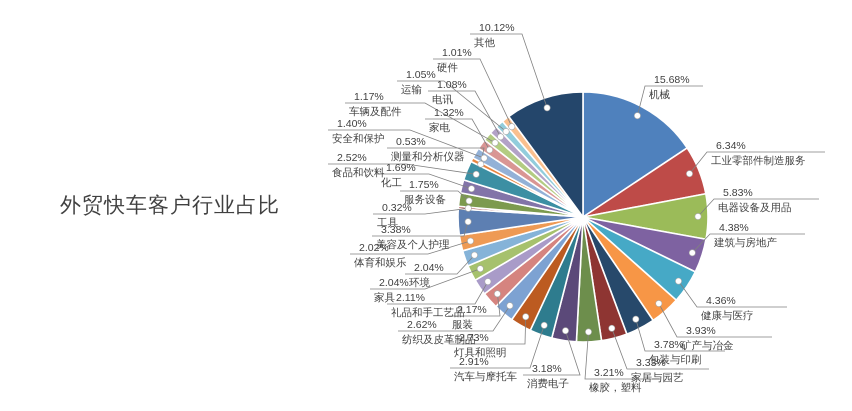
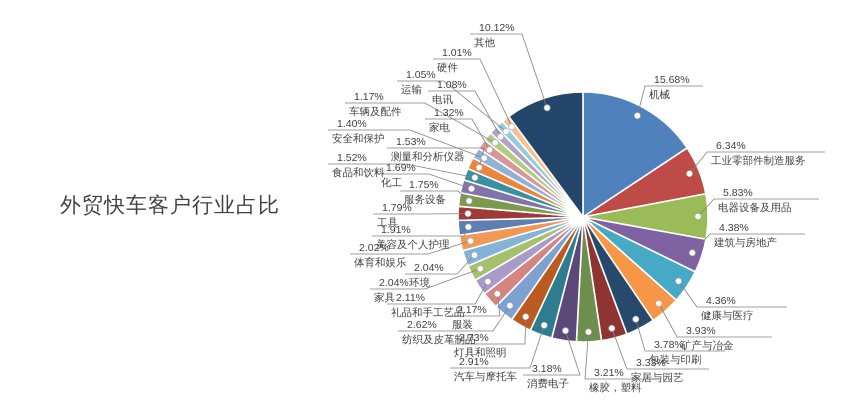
美容及个人护理: 3.38% -> 1.91%
工具: 0.32% -> 1.79%
食品和饮料: 2.52% -> 1.52%
测量和分析仪器: 0.53% -> 1.53%
